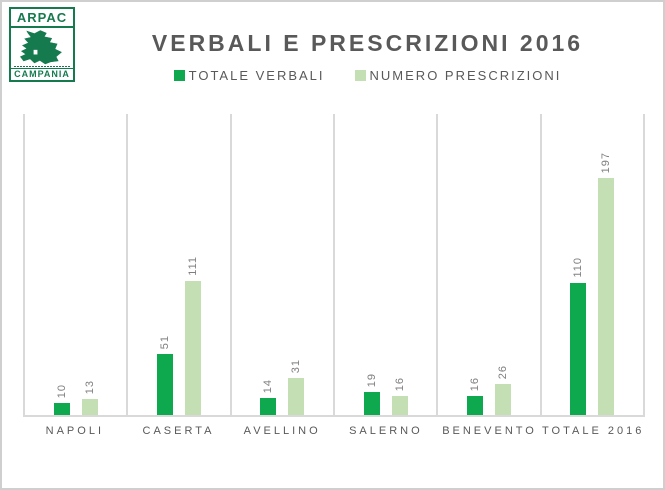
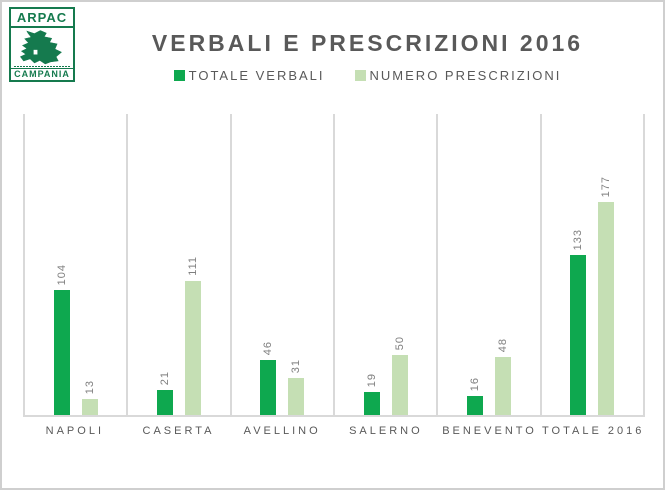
TOTALE VERBALI/NAPOLI: 10 -> 104
TOTALE VERBALI/CASERTA: 51 -> 21
TOTALE VERBALI/AVELLINO: 14 -> 46
NUMERO PRESCRIZIONI/SALERNO: 16 -> 50
NUMERO PRESCRIZIONI/BENEVENTO: 26 -> 48
TOTALE VERBALI/TOTALE 2016: 110 -> 133
NUMERO PRESCRIZIONI/TOTALE 2016: 197 -> 177
